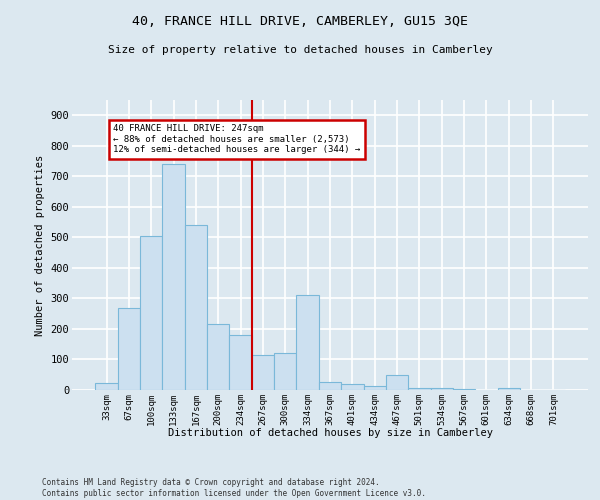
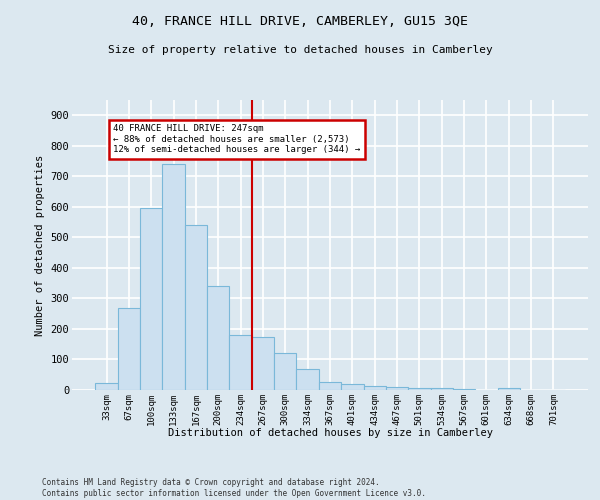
100sqm: 505 -> 595
200sqm: 215 -> 340
267sqm: 115 -> 175
334sqm: 310 -> 68
467sqm: 50 -> 10
